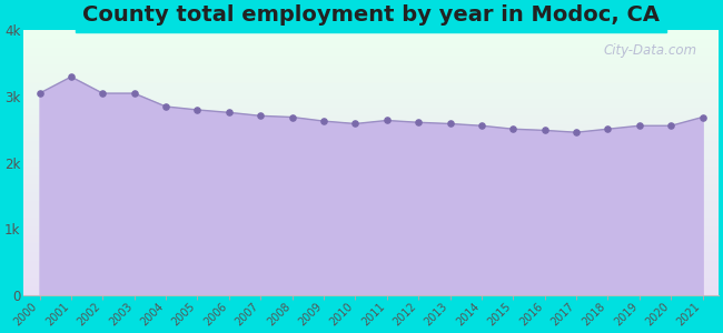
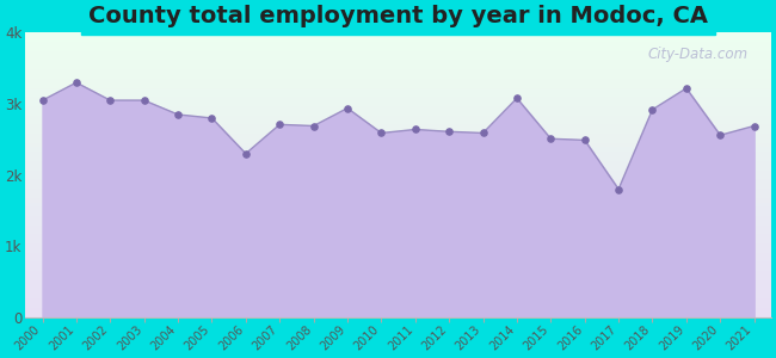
2006: 2.76k -> 2.30k
2009: 2.63k -> 2.94k
2014: 2.56k -> 3.08k
2017: 2.46k -> 1.80k
2018: 2.51k -> 2.92k
2019: 2.56k -> 3.22k
